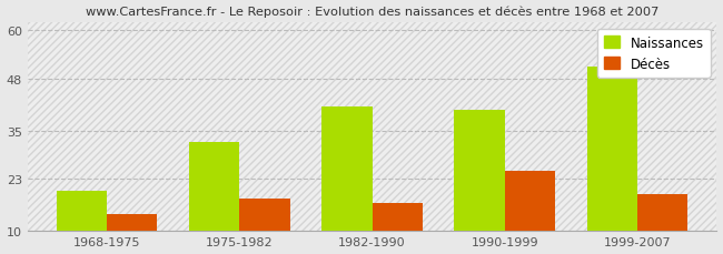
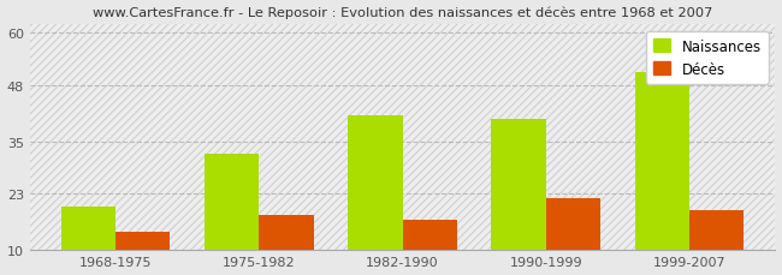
Décès/1990-1999: 25 -> 22
